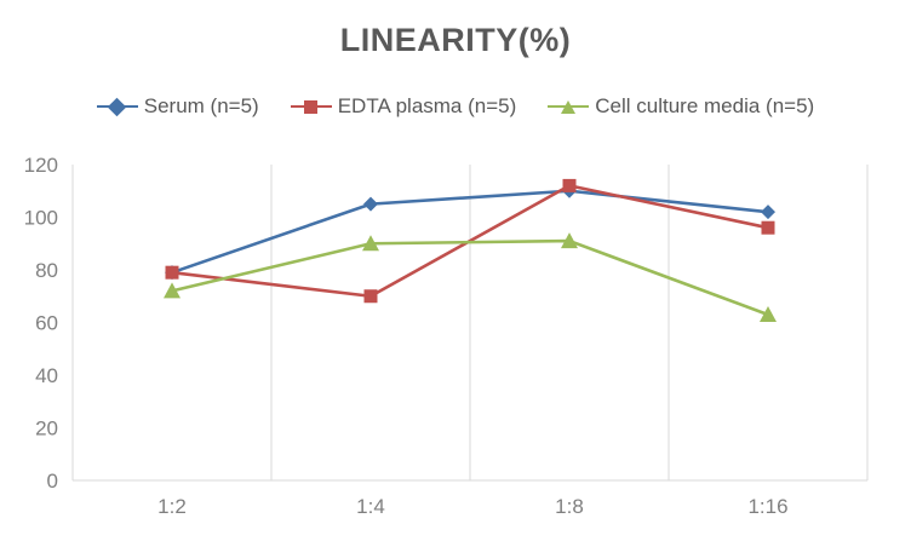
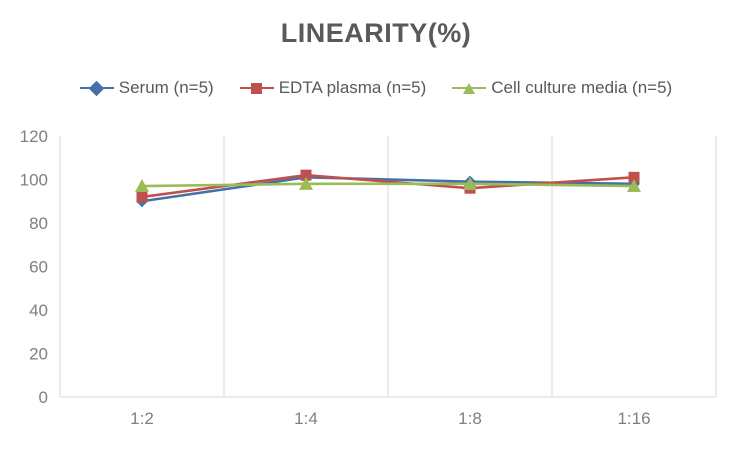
Serum (n=5)/1:2: 79 -> 90
EDTA plasma (n=5)/1:2: 79 -> 92
Cell culture media (n=5)/1:2: 72 -> 97
Serum (n=5)/1:4: 105 -> 101
EDTA plasma (n=5)/1:4: 70 -> 102
Cell culture media (n=5)/1:4: 90 -> 98
Serum (n=5)/1:8: 110 -> 99
EDTA plasma (n=5)/1:8: 112 -> 96
Cell culture media (n=5)/1:8: 91 -> 98
Serum (n=5)/1:16: 102 -> 98
EDTA plasma (n=5)/1:16: 96 -> 101
Cell culture media (n=5)/1:16: 63 -> 97
